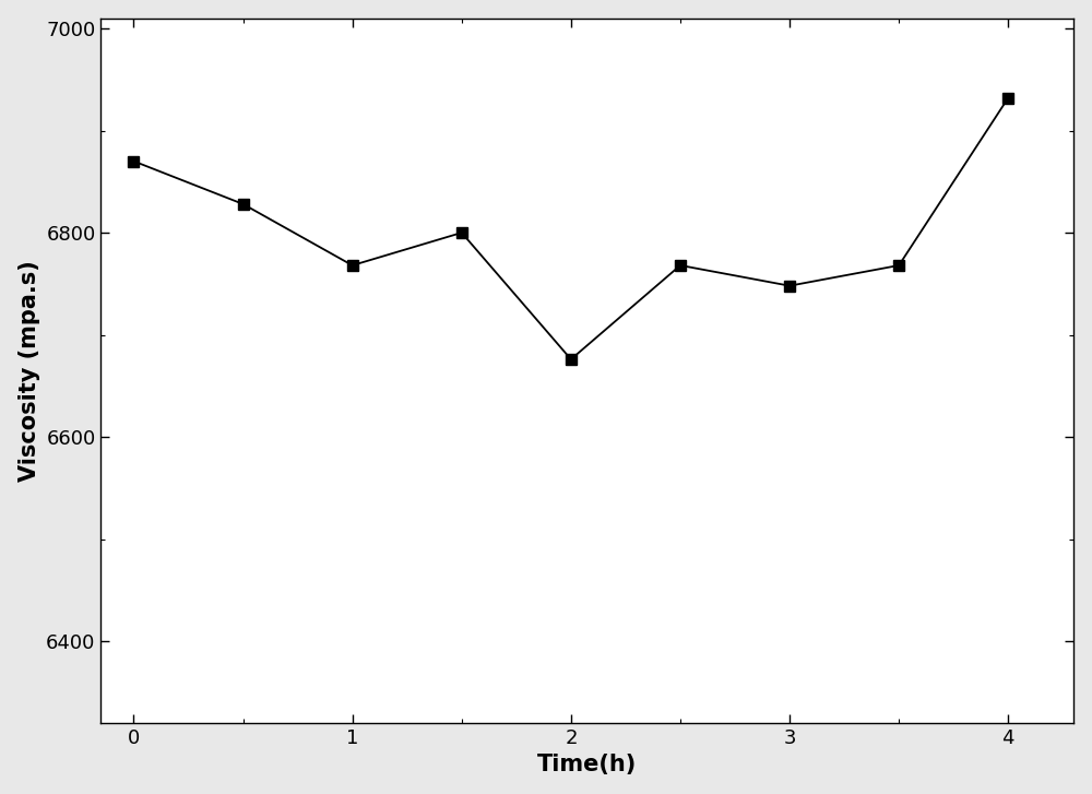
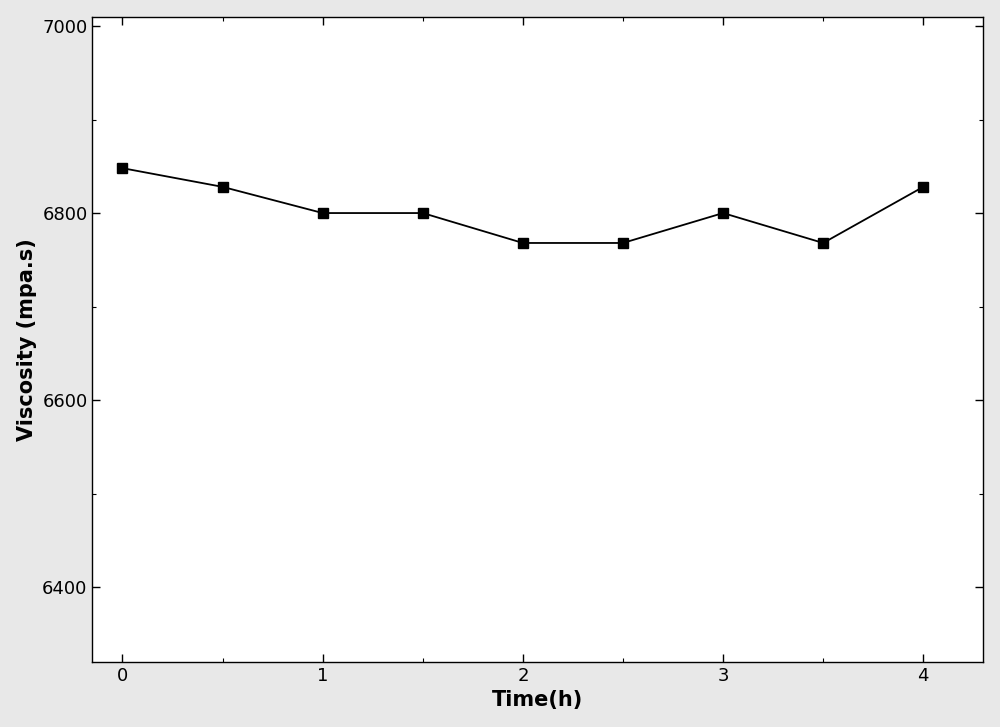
0: 6870 -> 6848
1: 6768 -> 6800
2: 6676 -> 6768
3: 6748 -> 6800
4: 6932 -> 6828
